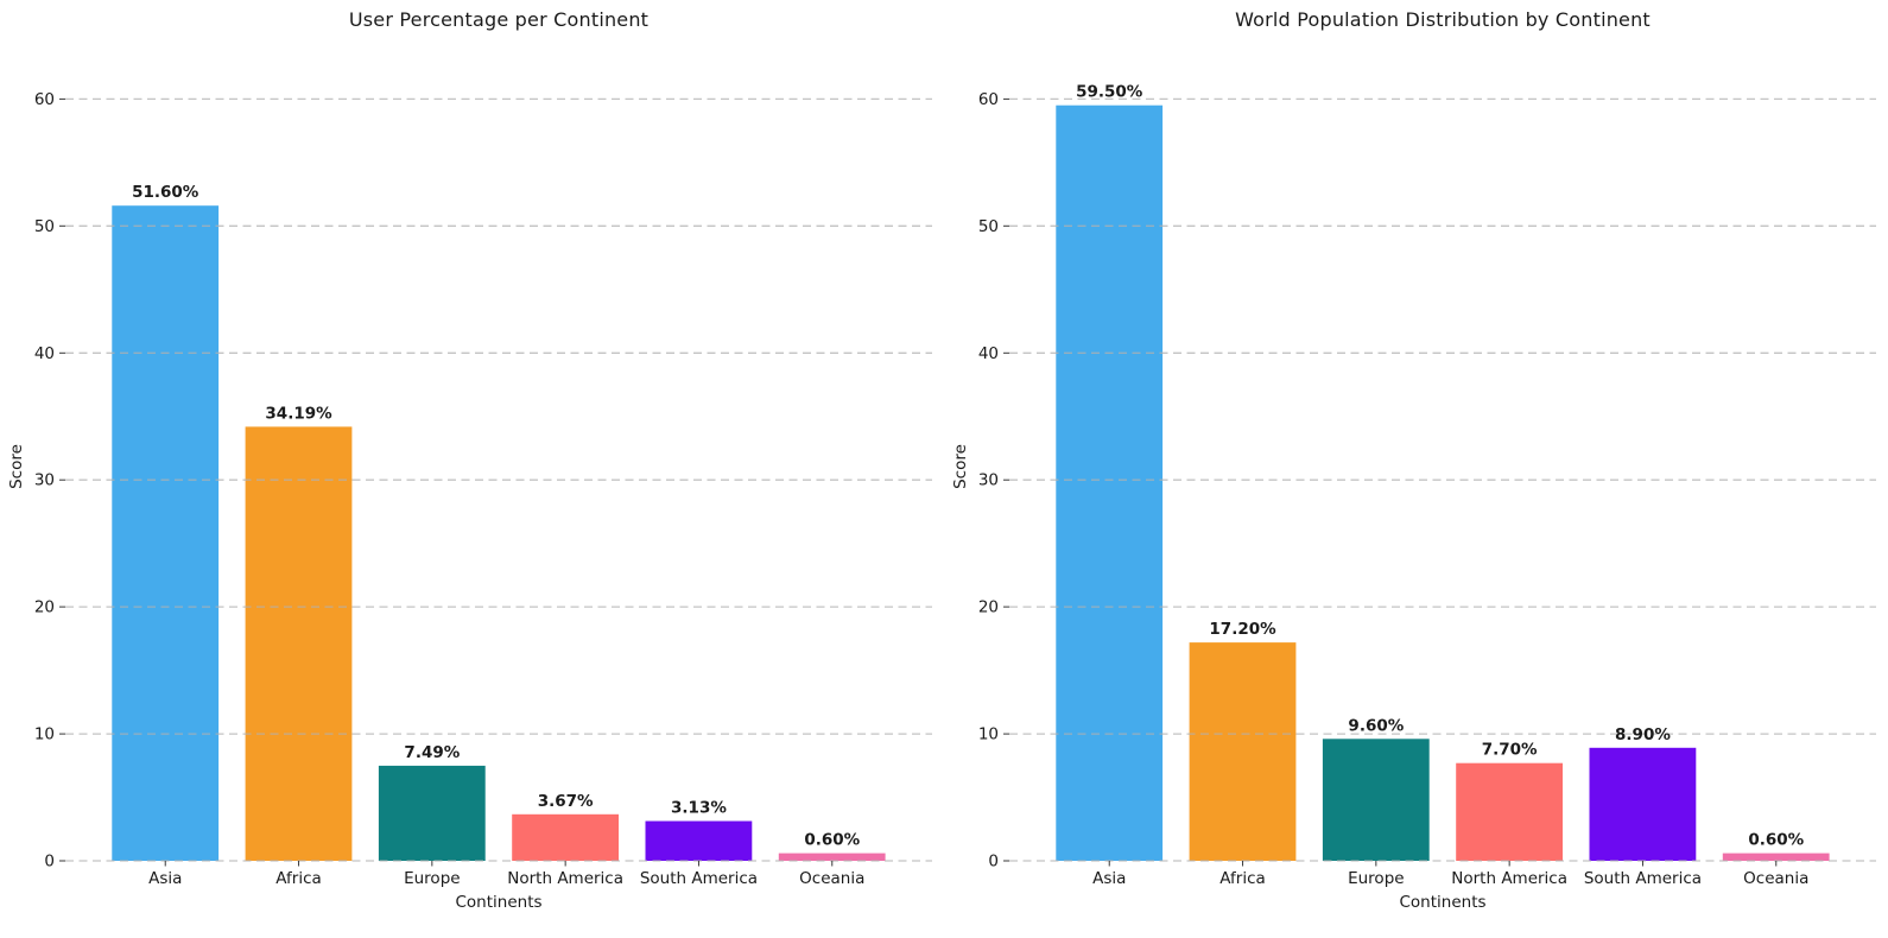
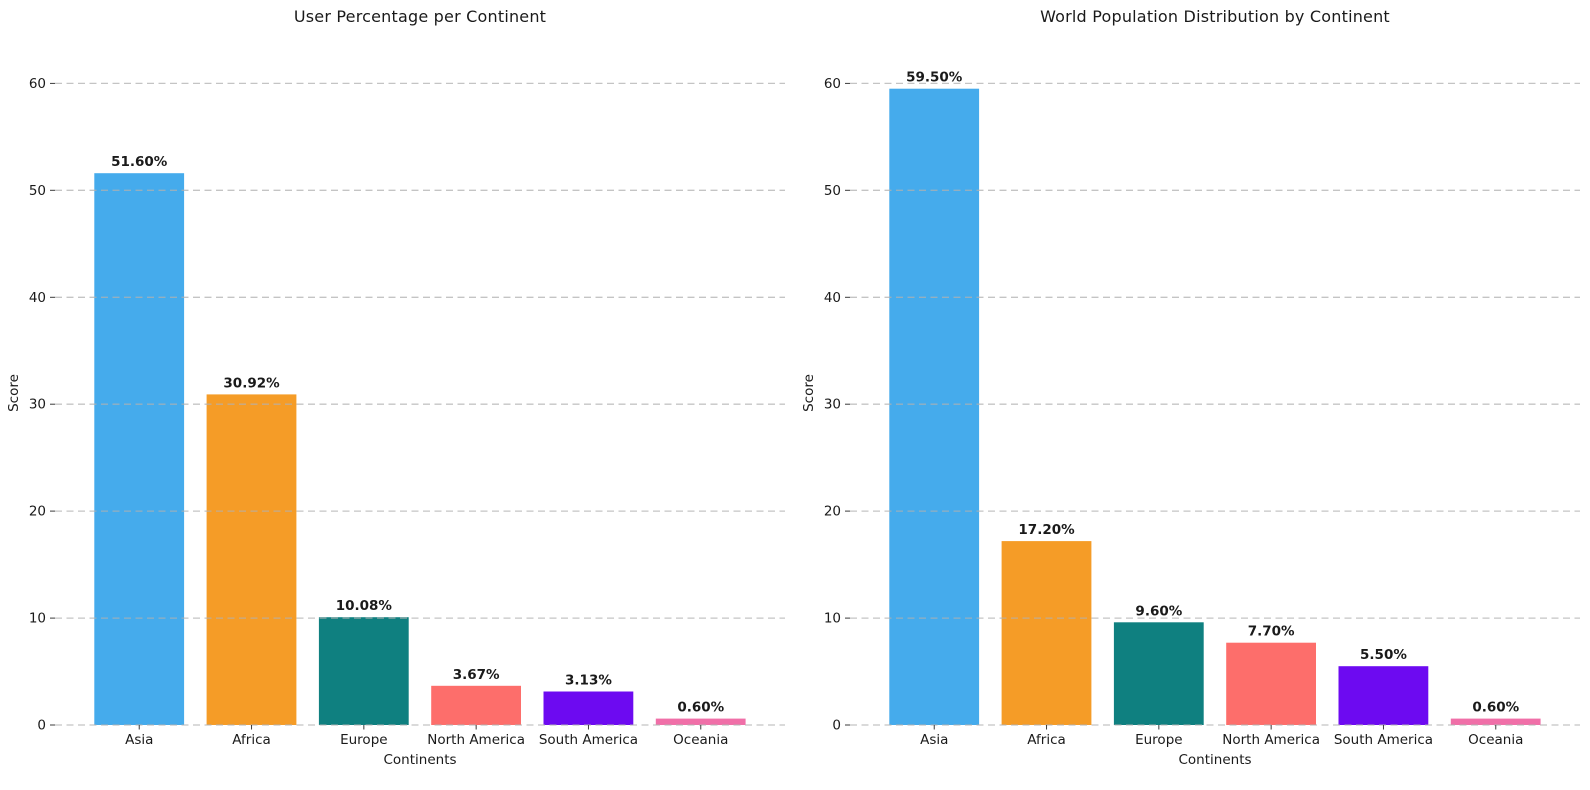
User Percentage per Continent/Africa: 34.19% -> 30.92%
User Percentage per Continent/Europe: 7.49% -> 10.08%
World Population Distribution by Continent/South America: 8.90% -> 5.50%
